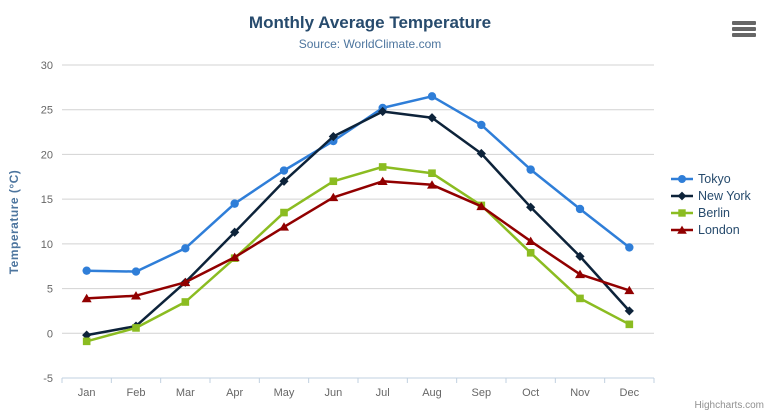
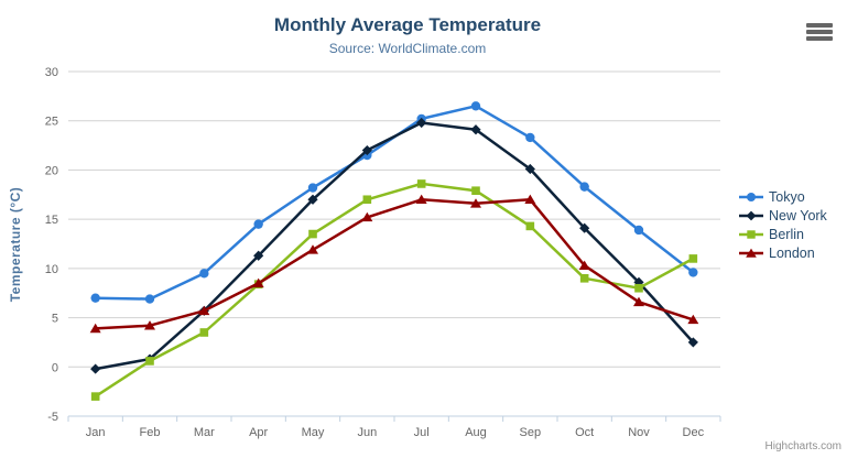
Berlin/Jan: -1 -> -3
London/Sep: 14 -> 17
Berlin/Nov: 4 -> 8
Berlin/Dec: 1 -> 11
